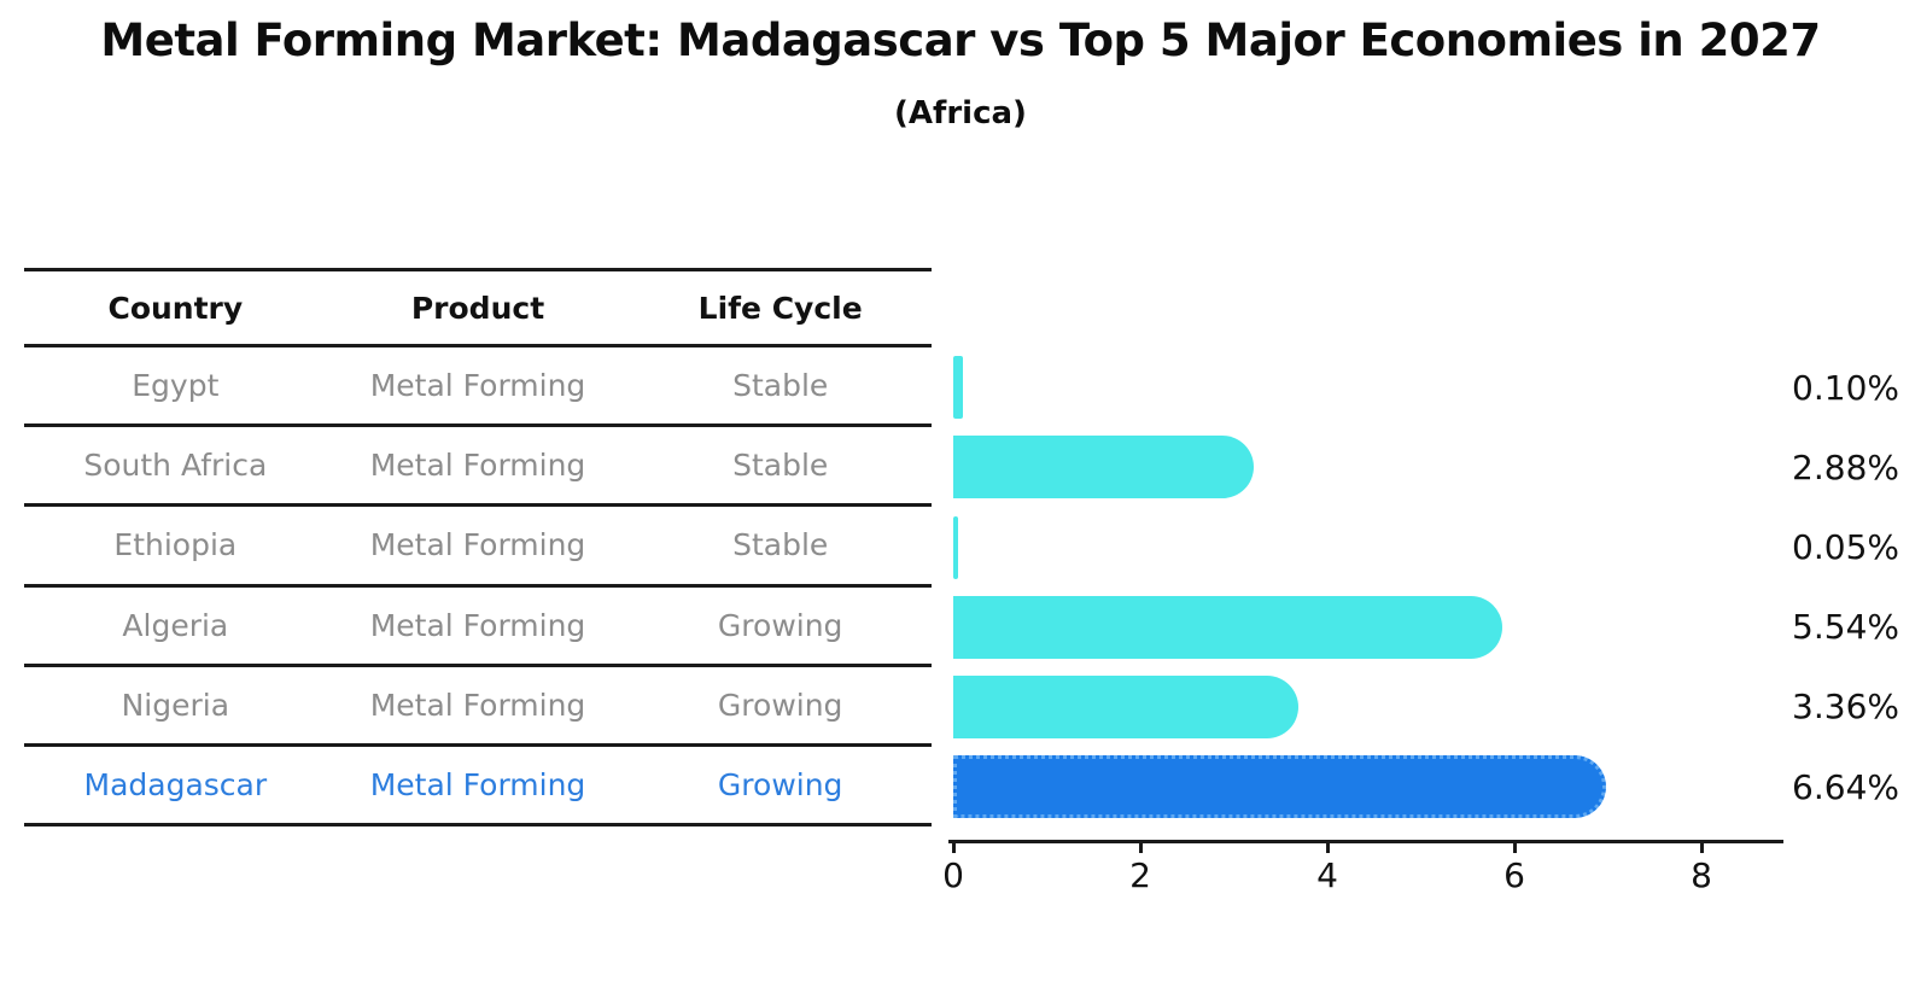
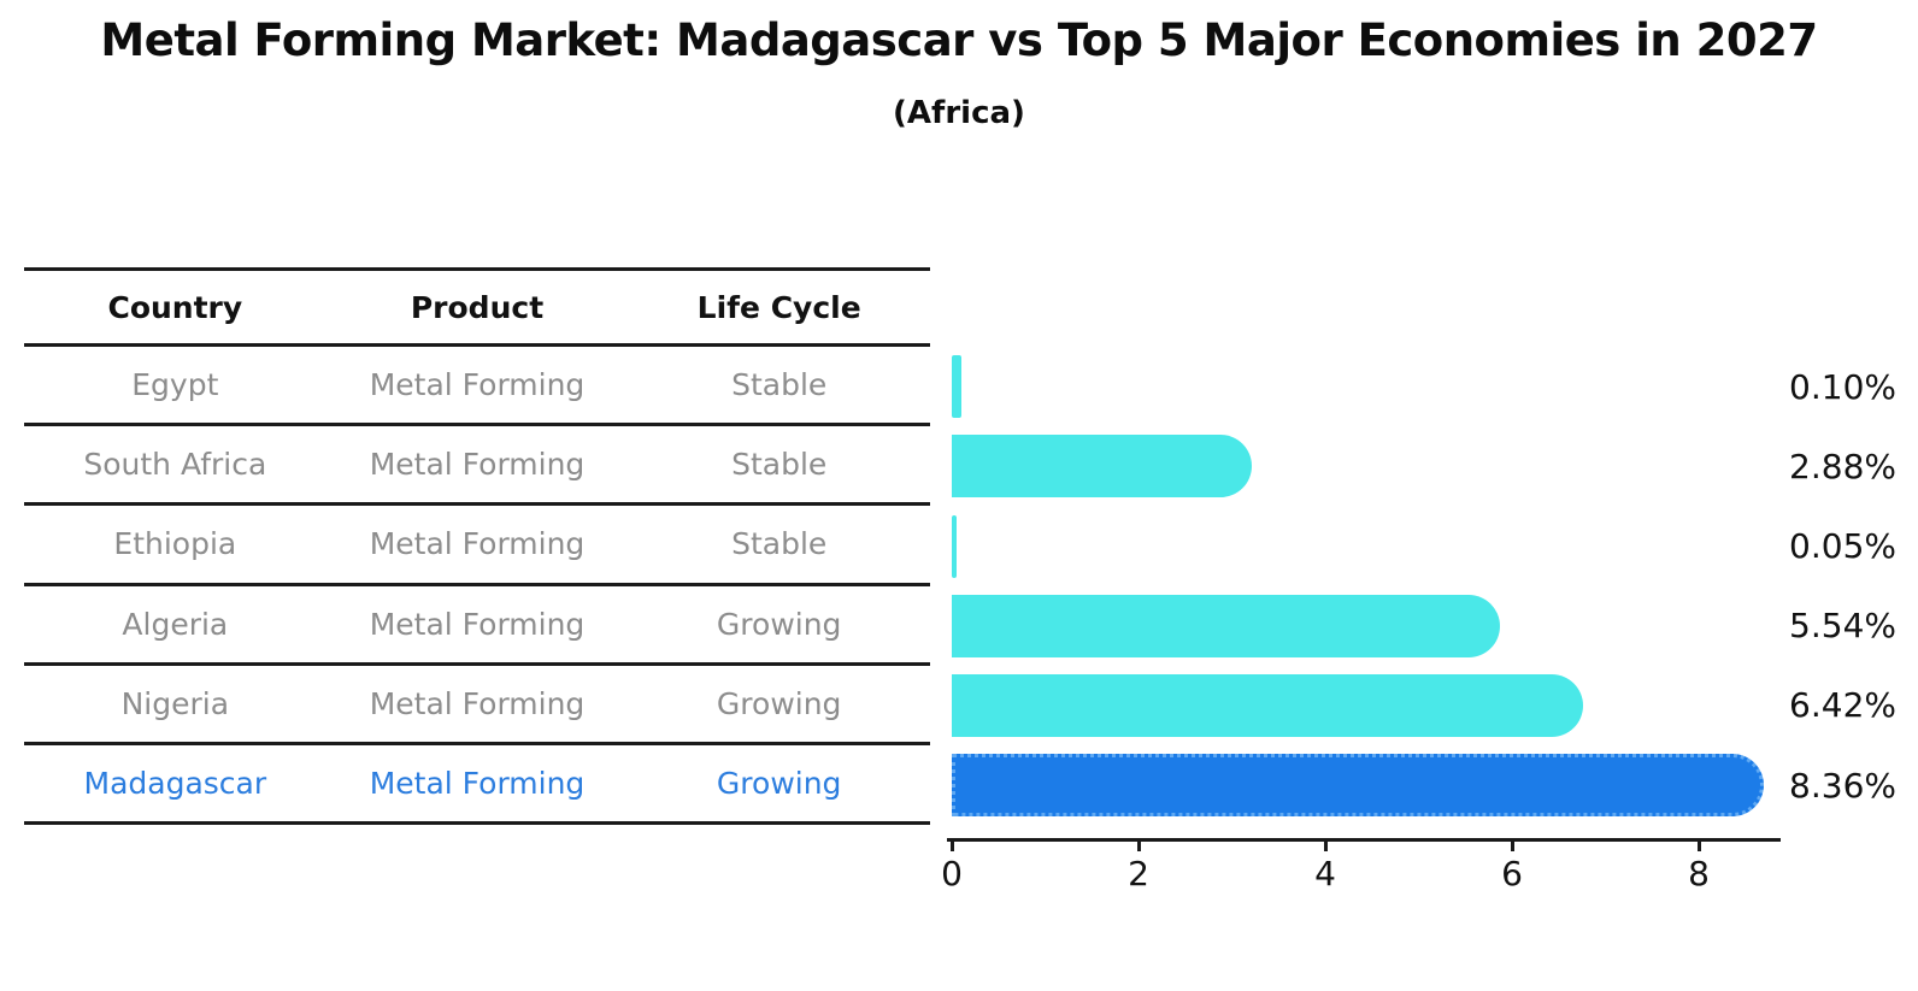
Nigeria: 3.36% -> 6.42%
Madagascar: 6.64% -> 8.36%
